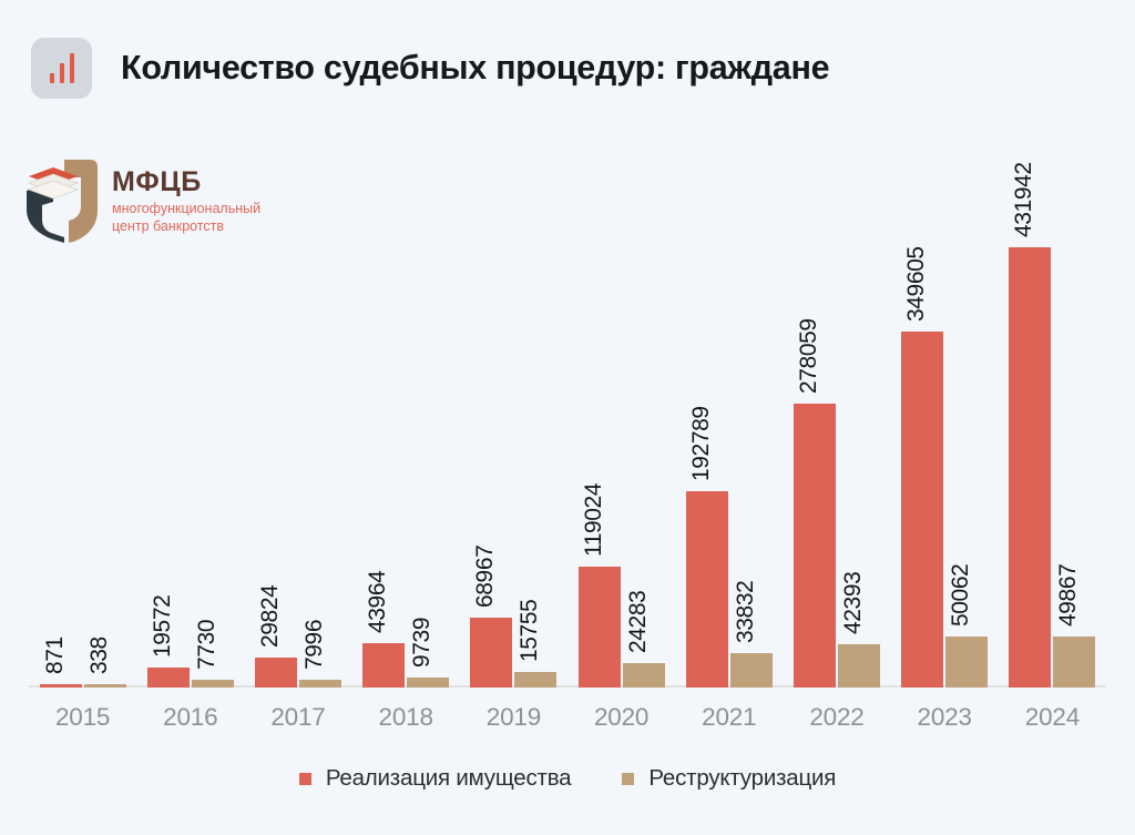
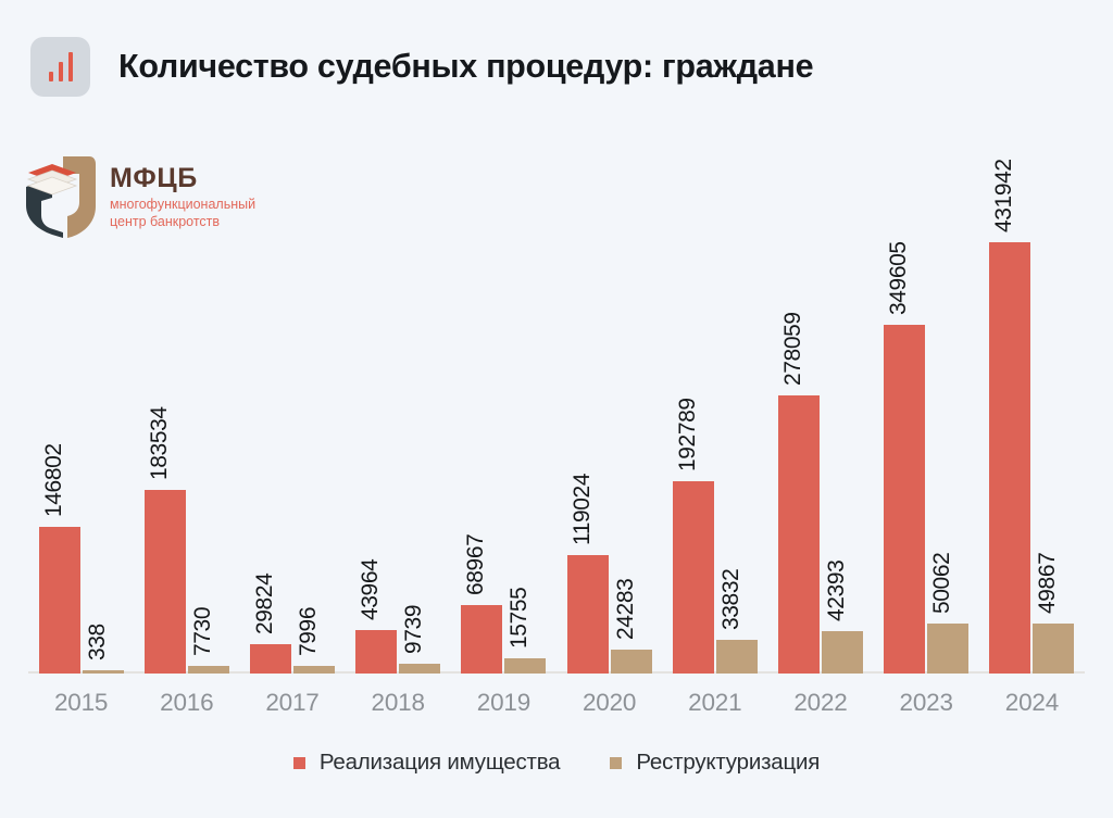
Реализация имущества/2015: 871 -> 146802
Реализация имущества/2016: 19572 -> 183534
